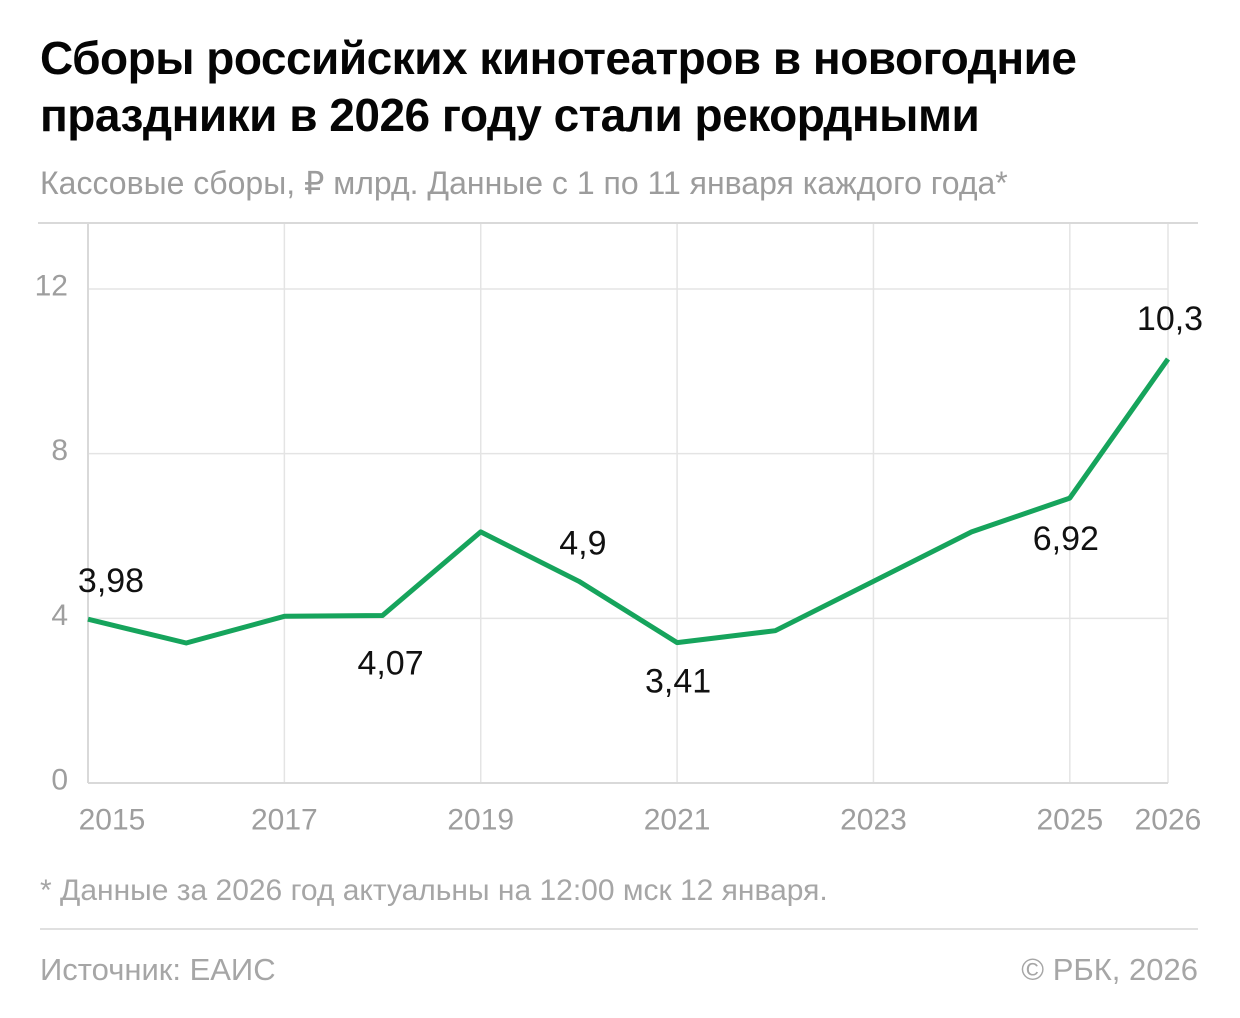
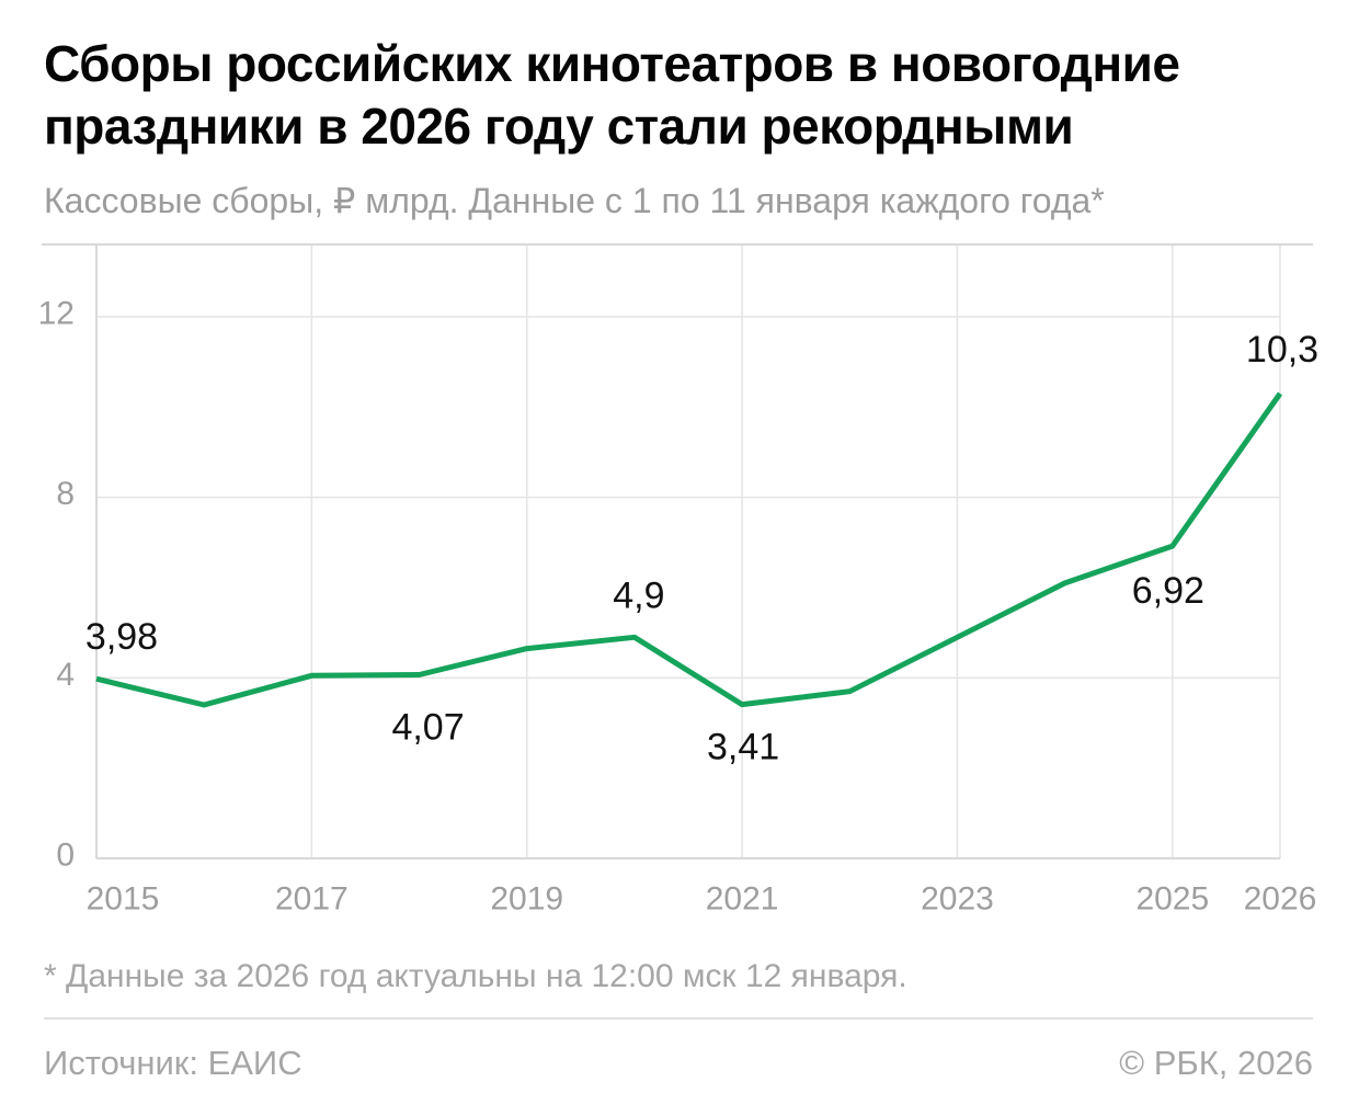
2019: 6.1 -> 4.7
